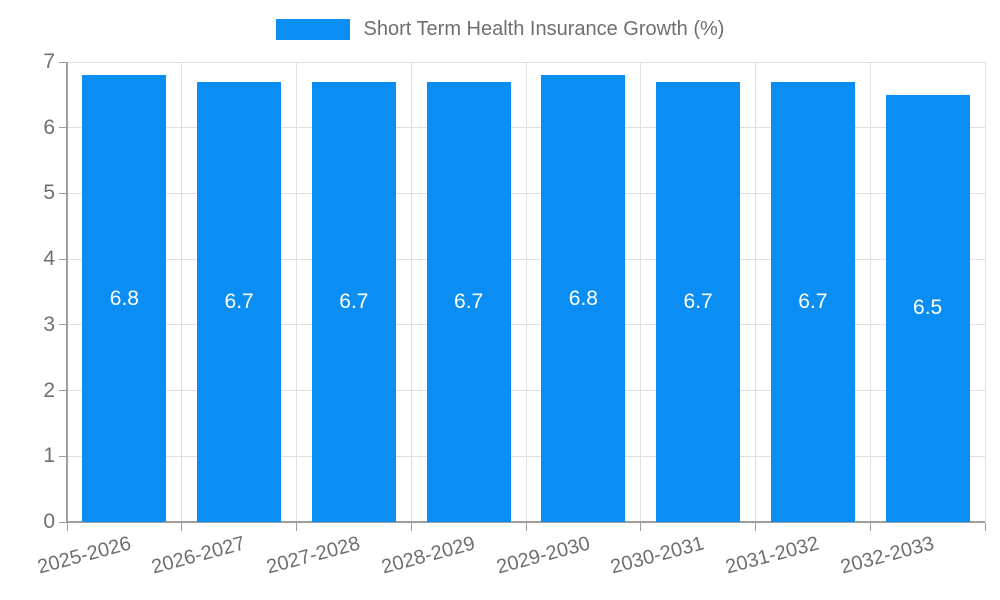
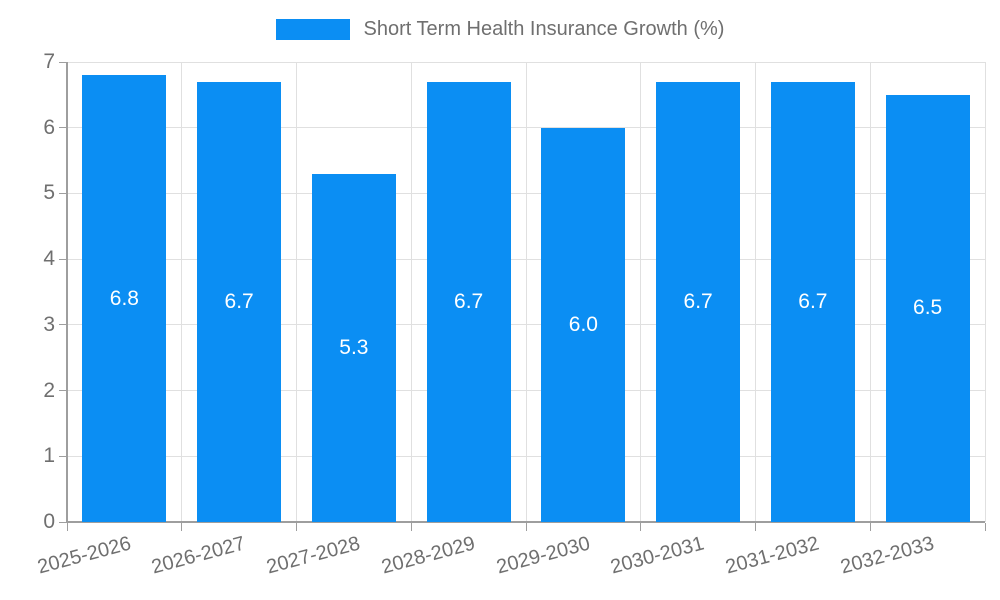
2027-2028: 6.7 -> 5.3
2029-2030: 6.8 -> 6.0
